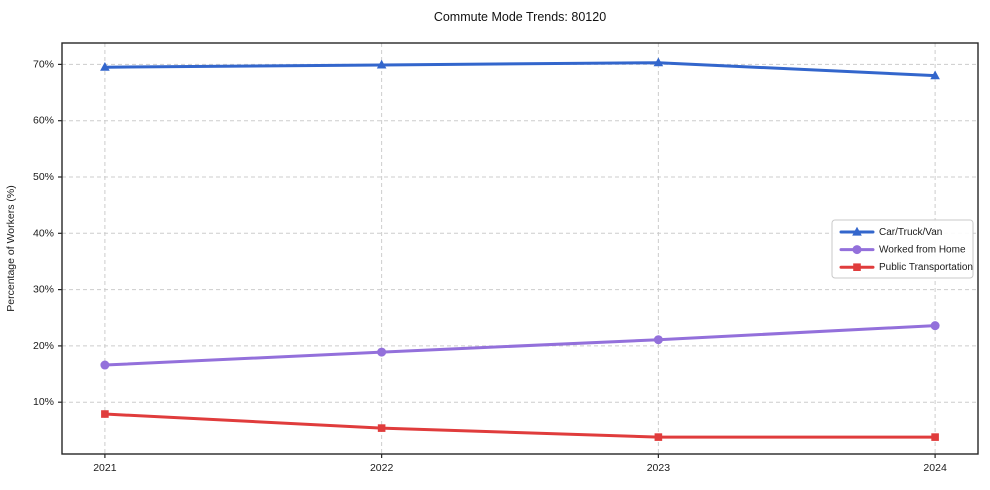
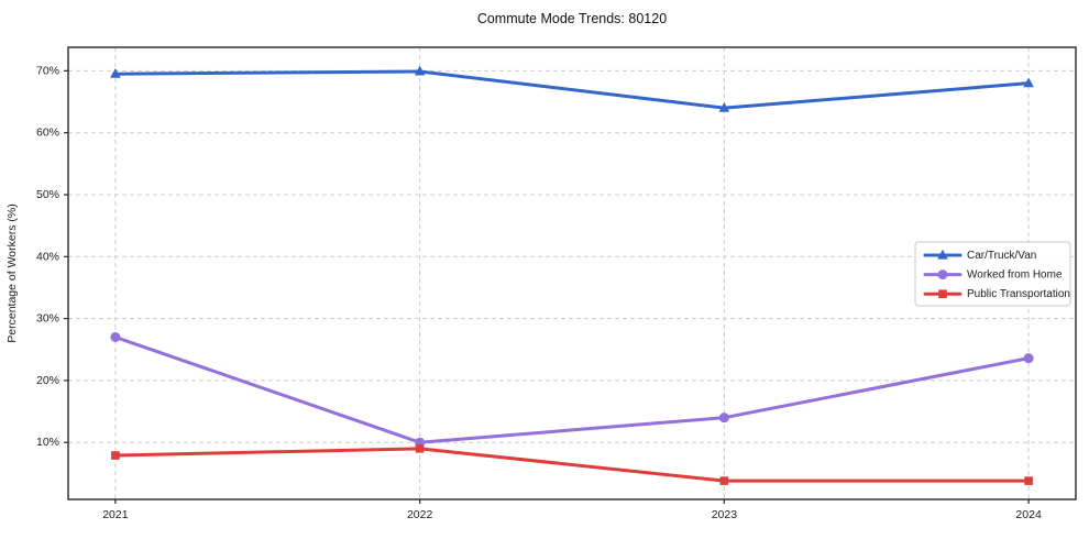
Worked from Home/2021: 17% -> 27%
Worked from Home/2022: 19% -> 10%
Public Transportation/2022: 5% -> 9%
Car/Truck/Van/2023: 70% -> 64%
Worked from Home/2023: 21% -> 14%
